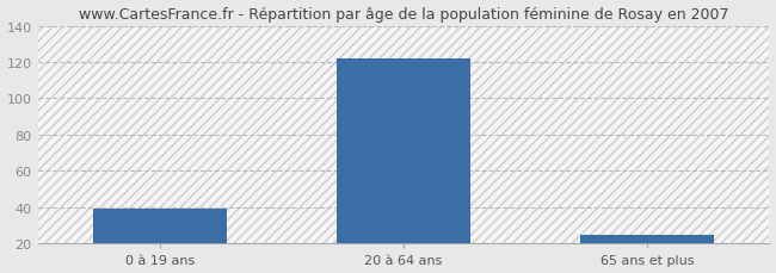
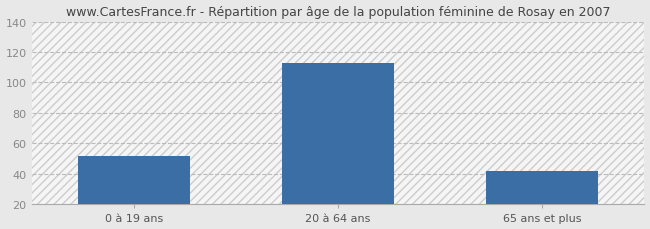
0 à 19 ans: 39 -> 52
20 à 64 ans: 122 -> 113
65 ans et plus: 25 -> 42
